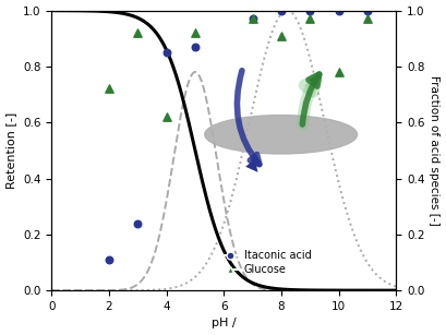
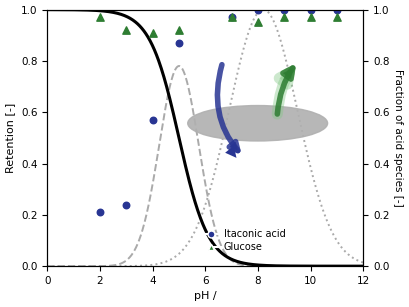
Itaconic acid/2: 0.11 -> 0.21
Glucose/2: 0.72 -> 0.97
Itaconic acid/4: 0.85 -> 0.57
Glucose/4: 0.62 -> 0.91
Glucose/8: 0.91 -> 0.95
Glucose/10: 0.78 -> 0.97
